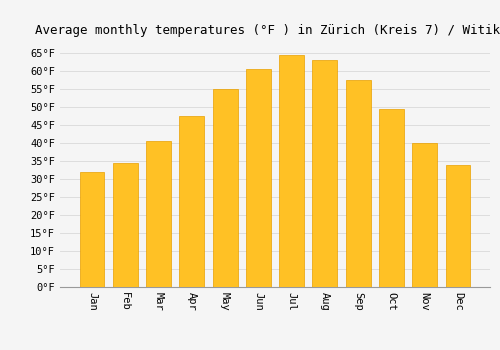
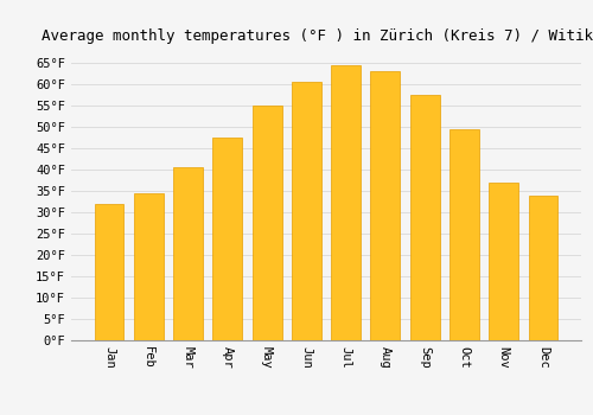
Nov: 40.0°F -> 37.0°F
